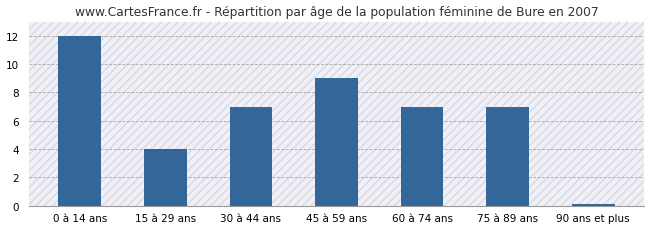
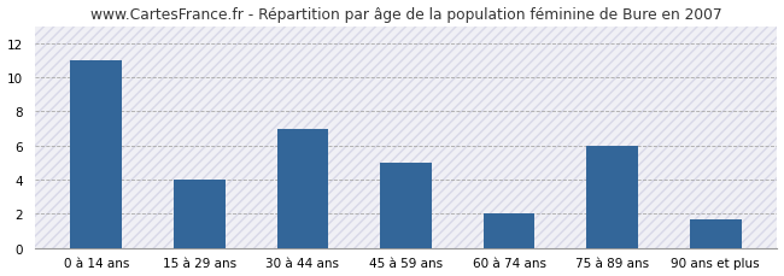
0 à 14 ans: 12.0 -> 11.0
45 à 59 ans: 9.0 -> 5.0
60 à 74 ans: 7.0 -> 2.0
75 à 89 ans: 7.0 -> 6.0
90 ans et plus: 0.1 -> 1.7
